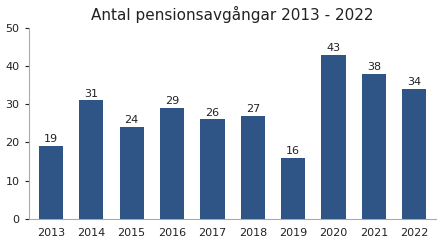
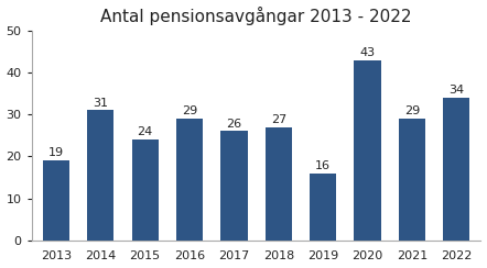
2021: 38 -> 29
